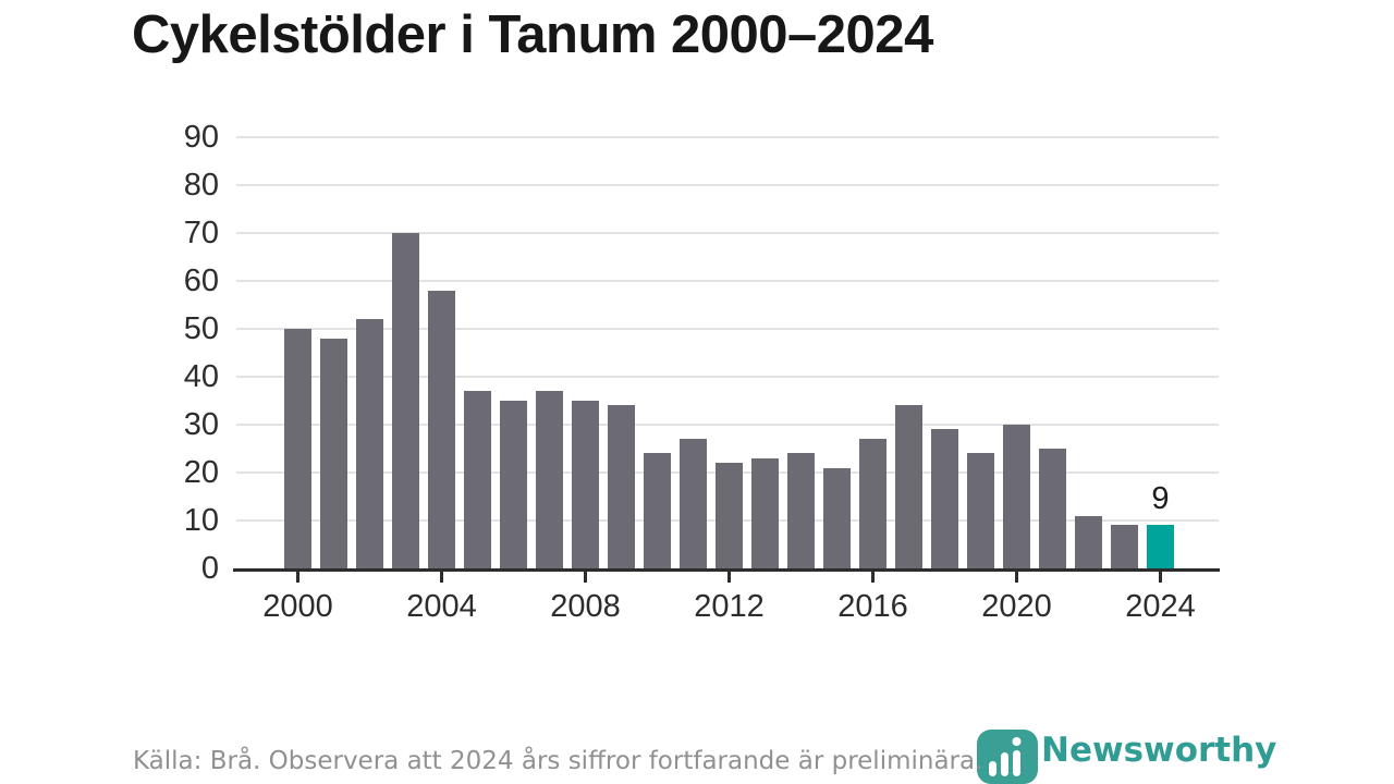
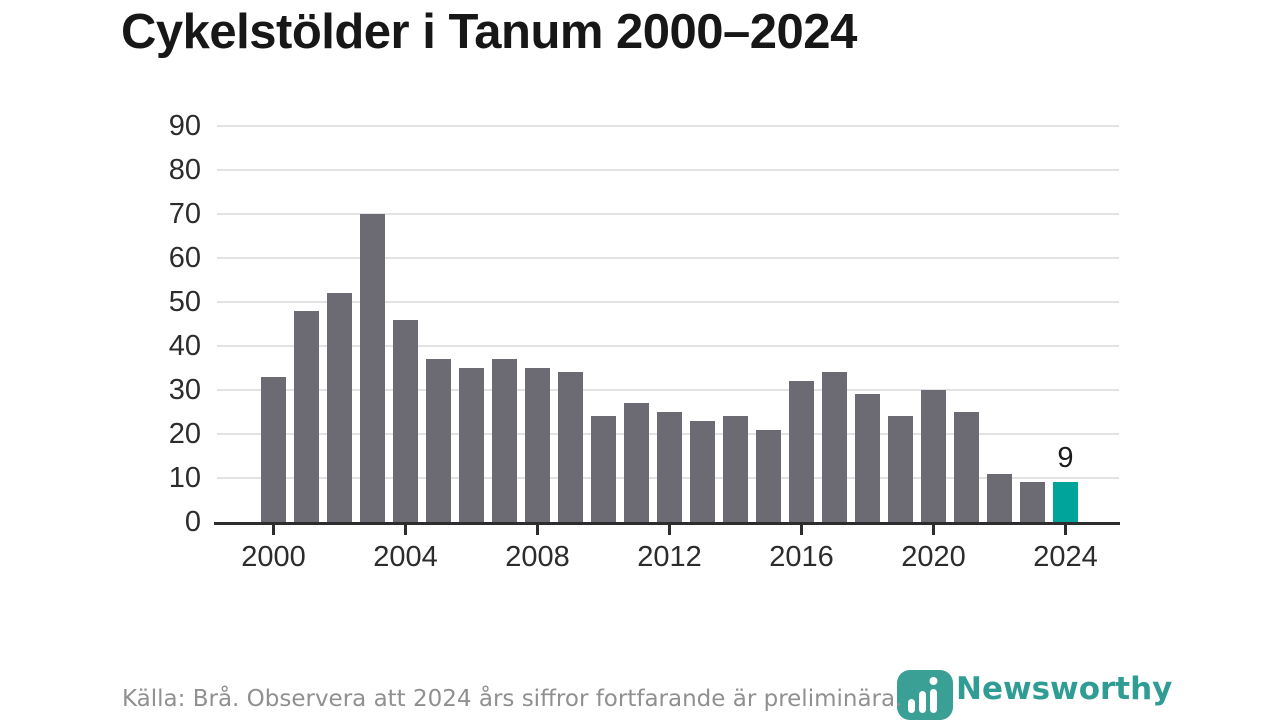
2000: 50 -> 33
2004: 58 -> 46
2012: 22 -> 25
2016: 27 -> 32
